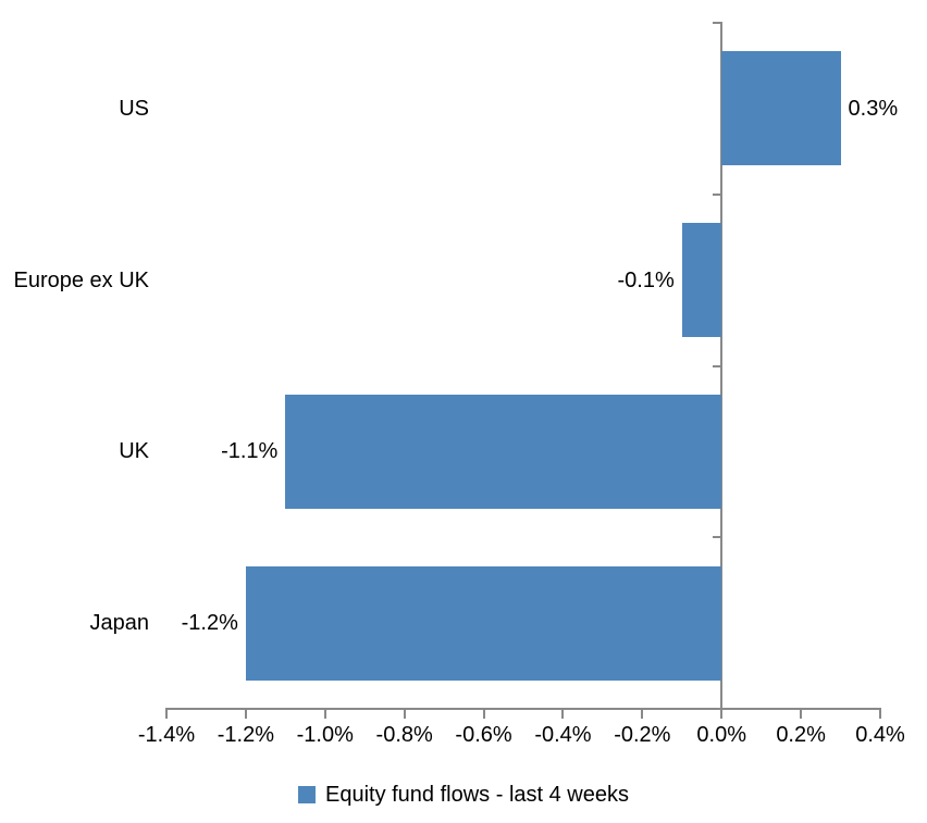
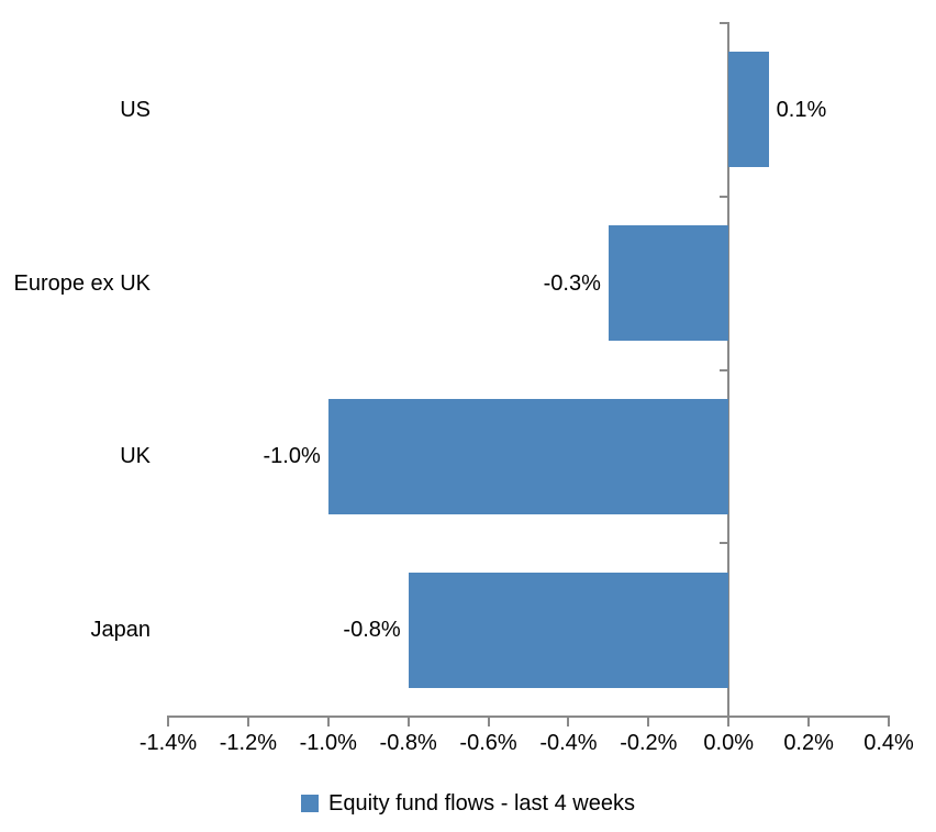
US: 0.3% -> 0.1%
Europe ex UK: -0.1% -> -0.3%
UK: -1.1% -> -1.0%
Japan: -1.2% -> -0.8%
